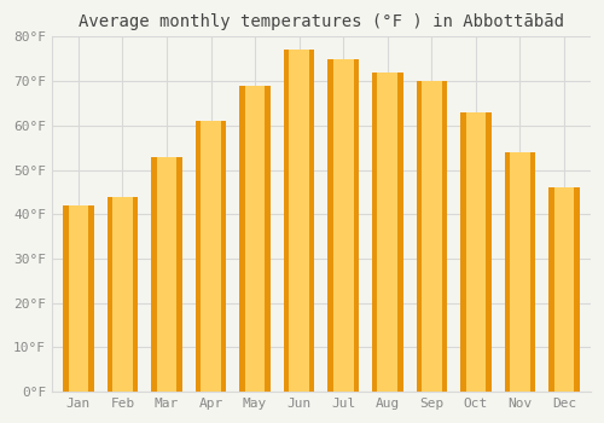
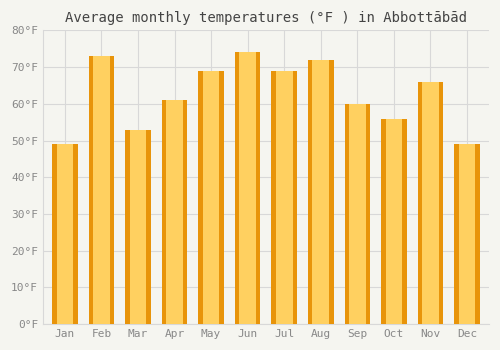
Jan: 42°F -> 49°F
Feb: 44°F -> 73°F
Jun: 77°F -> 74°F
Jul: 75°F -> 69°F
Sep: 70°F -> 60°F
Oct: 63°F -> 56°F
Nov: 54°F -> 66°F
Dec: 46°F -> 49°F
